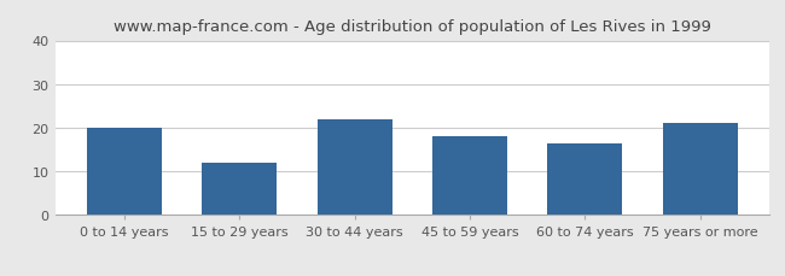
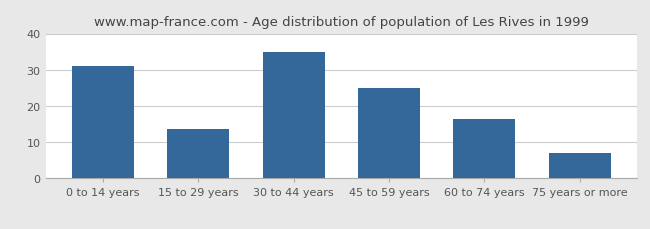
0 to 14 years: 20.0 -> 31.0
15 to 29 years: 12.0 -> 13.5
30 to 44 years: 22.0 -> 35.0
45 to 59 years: 18.0 -> 25.0
75 years or more: 21.0 -> 7.0
